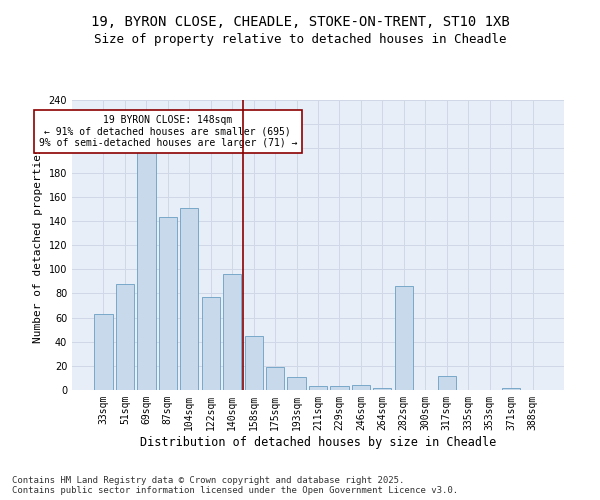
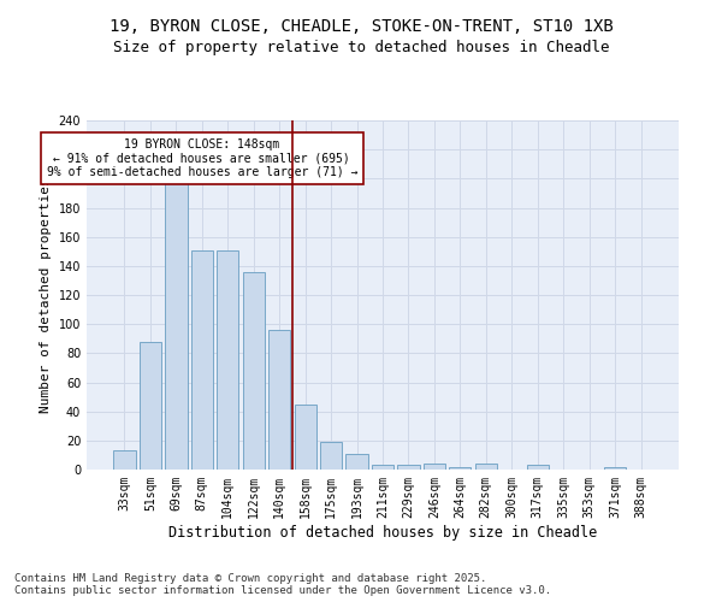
33sqm: 63 -> 13
87sqm: 143 -> 151
122sqm: 77 -> 136
282sqm: 86 -> 4
317sqm: 12 -> 3
